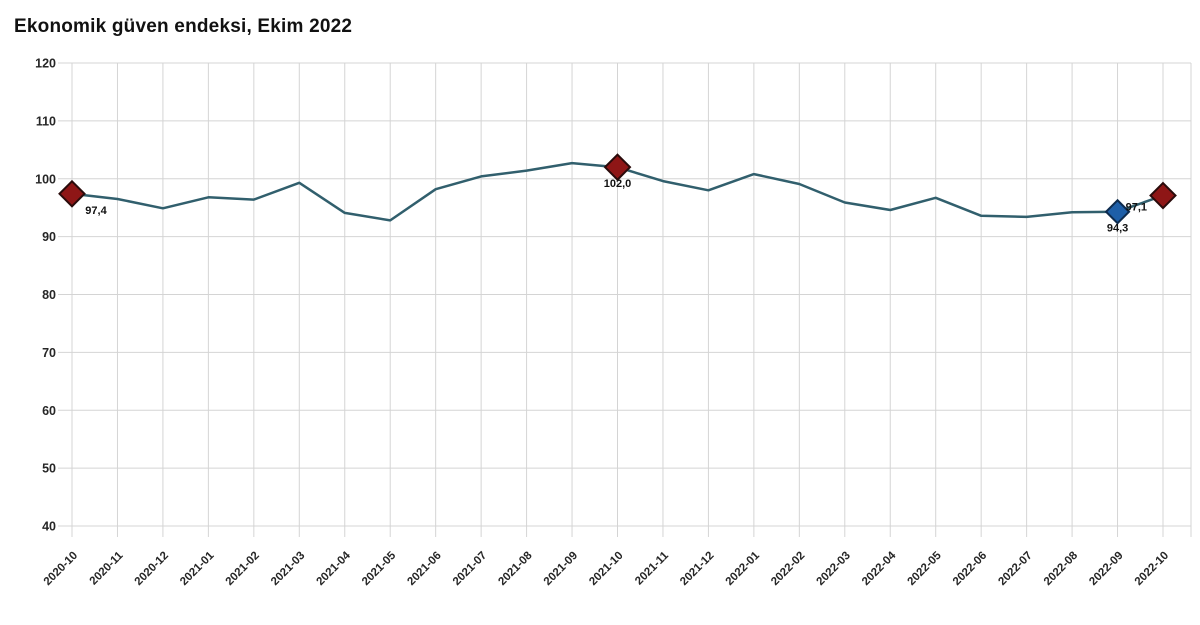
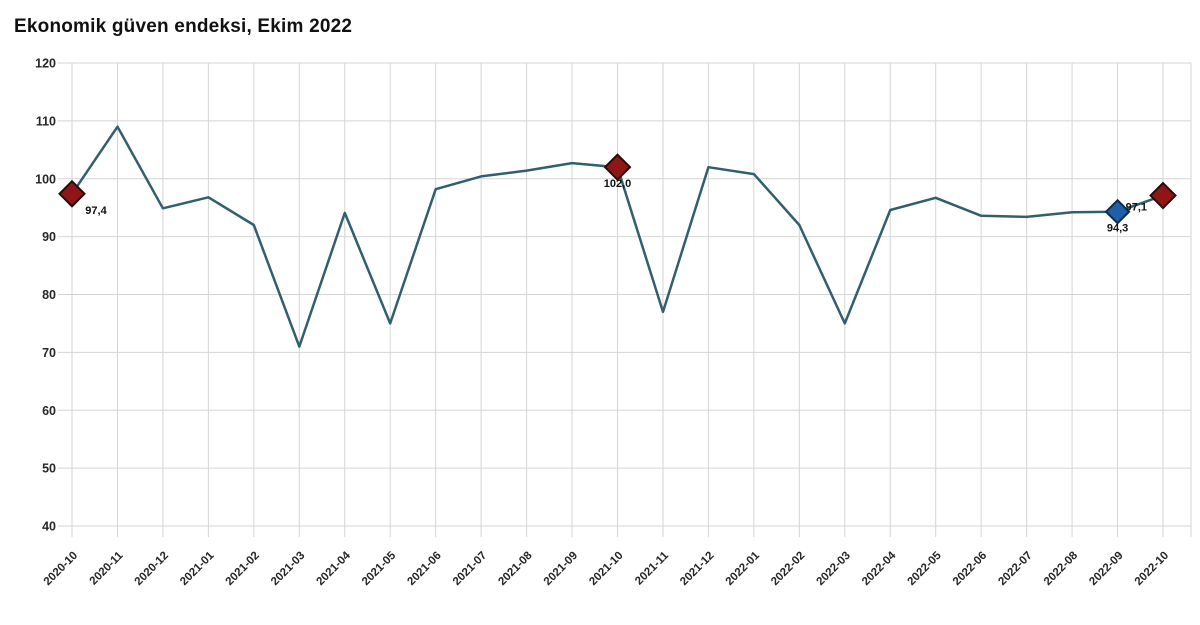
2020-11: 96 -> 109
2021-02: 96 -> 92
2021-03: 99 -> 71
2021-05: 93 -> 75
2021-11: 100 -> 77
2021-12: 98 -> 102
2022-02: 99 -> 92
2022-03: 96 -> 75
